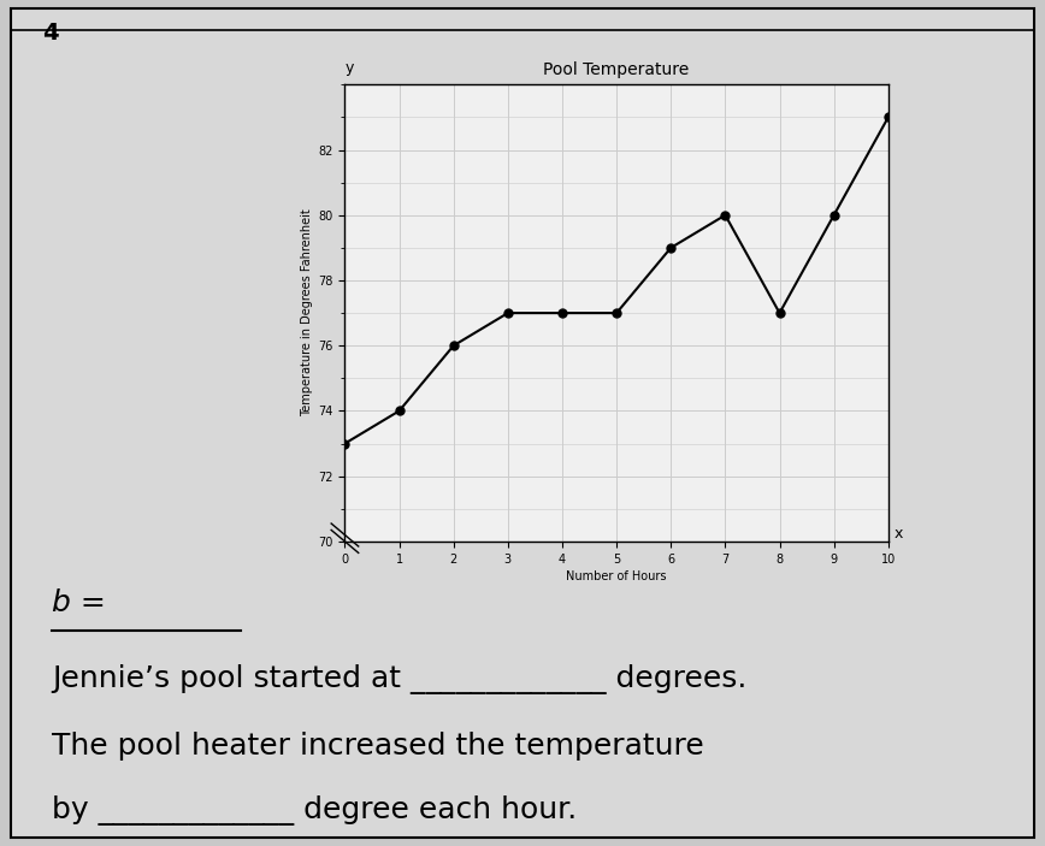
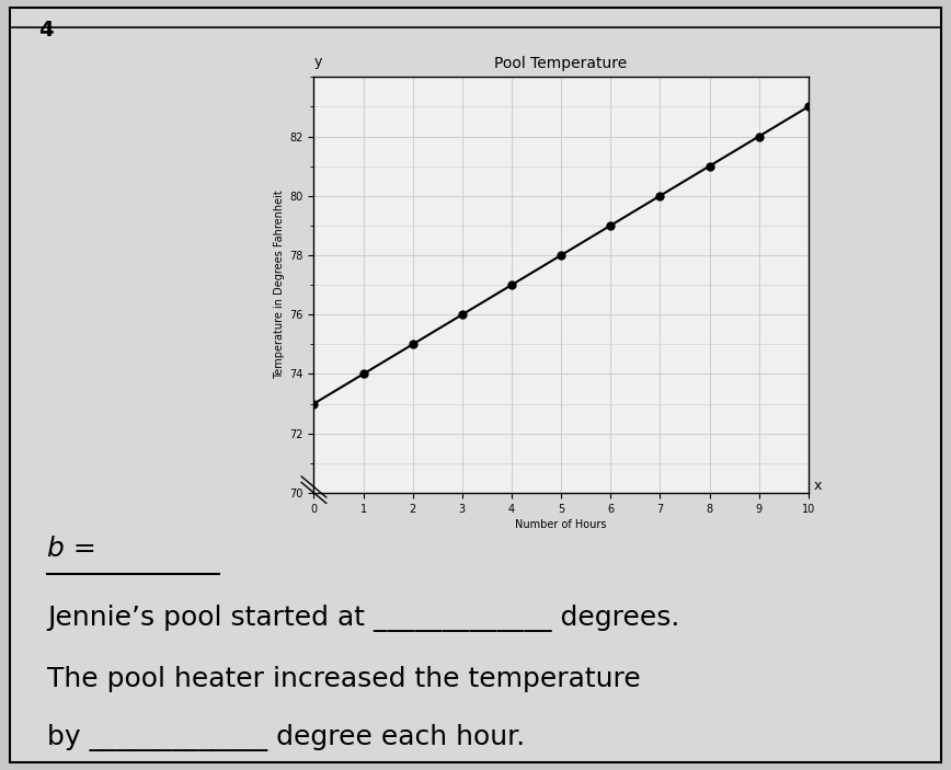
2: 76 -> 75
3: 77 -> 76
5: 77 -> 78
8: 77 -> 81
9: 80 -> 82
